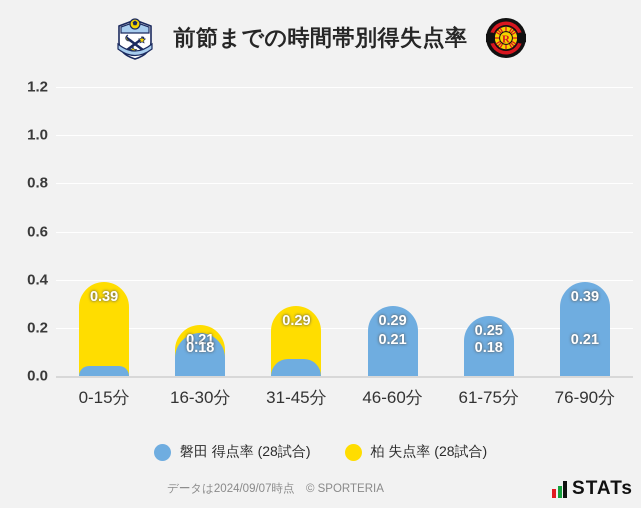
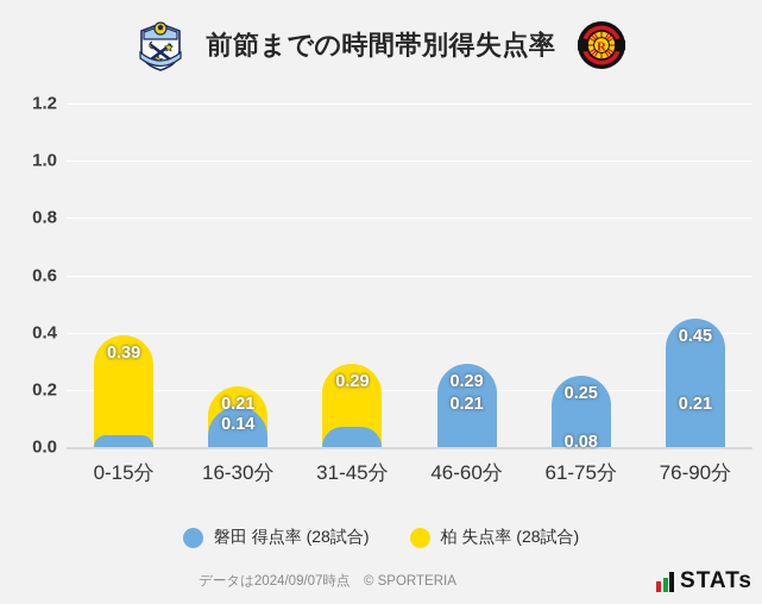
磐田 得点率 (28試合)/16-30分: 0.18 -> 0.14
柏 失点率 (28試合)/61-75分: 0.18 -> 0.08
磐田 得点率 (28試合)/76-90分: 0.39 -> 0.45
